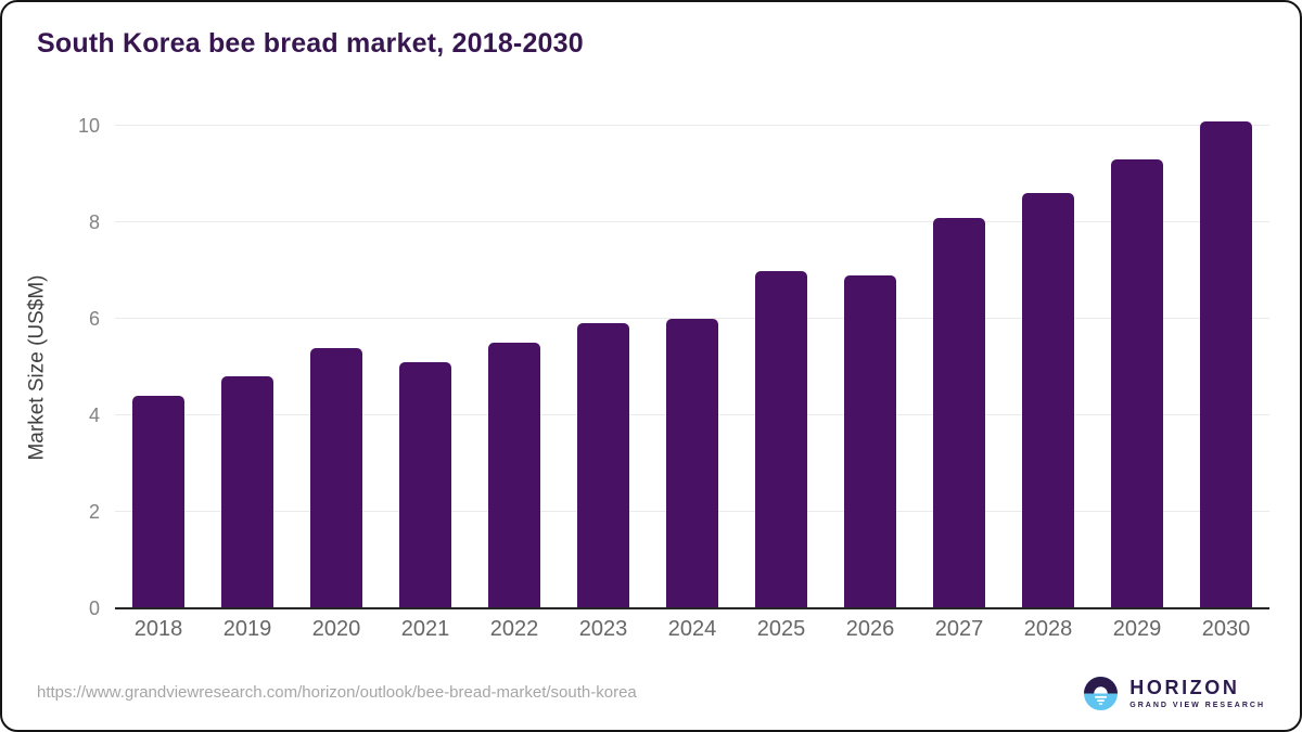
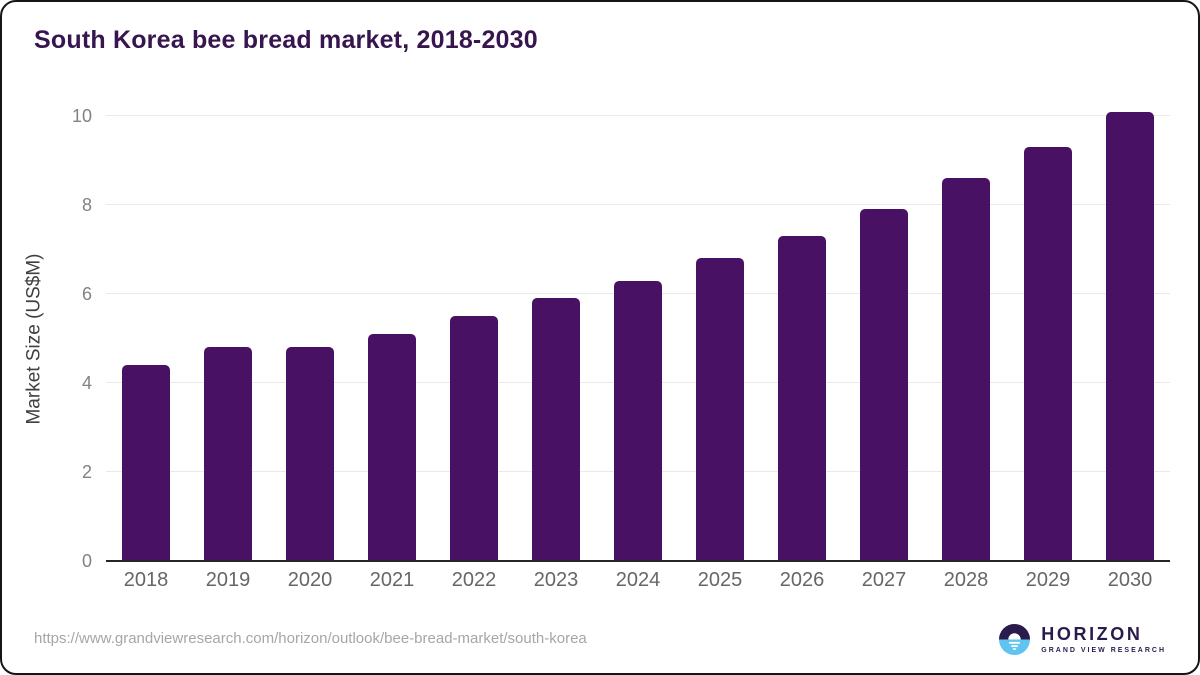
2020: 5.4 -> 4.8
2024: 6.0 -> 6.3
2025: 7.0 -> 6.8
2026: 6.9 -> 7.3
2027: 8.1 -> 7.9
